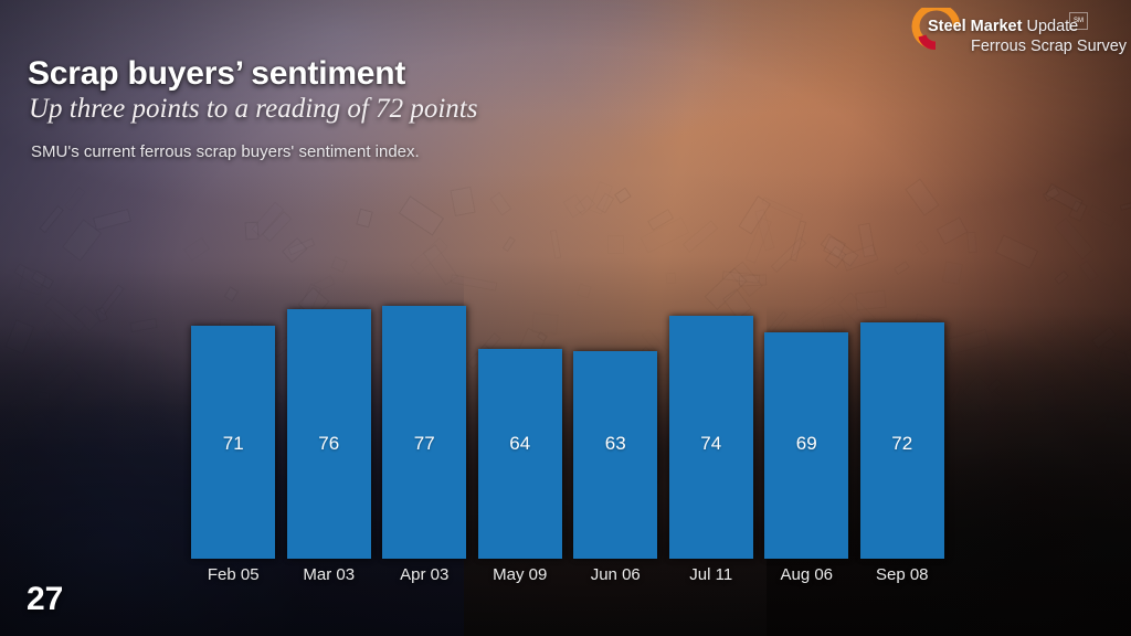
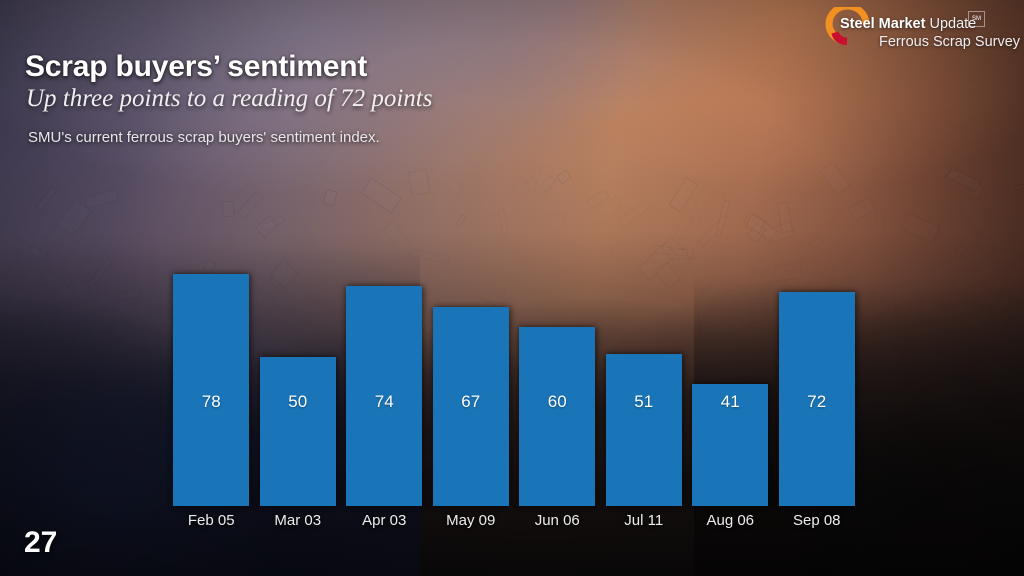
Feb 05: 71 -> 78
Mar 03: 76 -> 50
Apr 03: 77 -> 74
May 09: 64 -> 67
Jun 06: 63 -> 60
Jul 11: 74 -> 51
Aug 06: 69 -> 41
